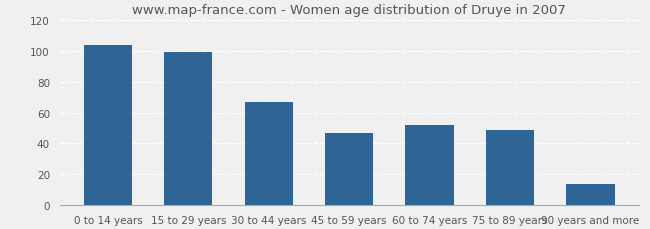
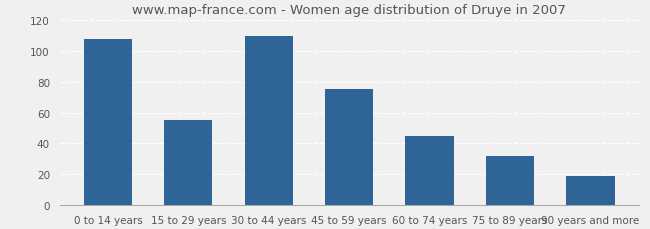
0 to 14 years: 104 -> 108
15 to 29 years: 99 -> 55
30 to 44 years: 67 -> 110
45 to 59 years: 47 -> 75
60 to 74 years: 52 -> 45
75 to 89 years: 49 -> 32
90 years and more: 14 -> 19
